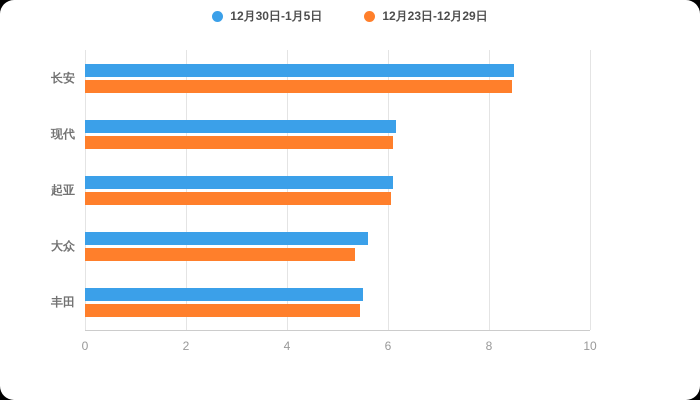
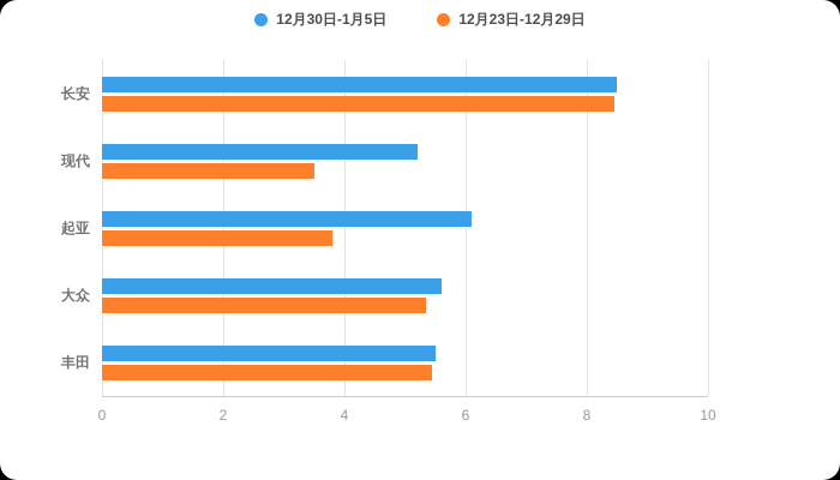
12月30日-1月5日/现代: 6.2 -> 5.2
12月23日-12月29日/现代: 6.1 -> 3.5
12月23日-12月29日/起亚: 6.0 -> 3.8
